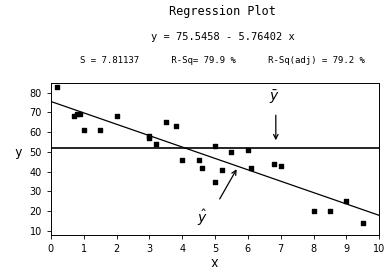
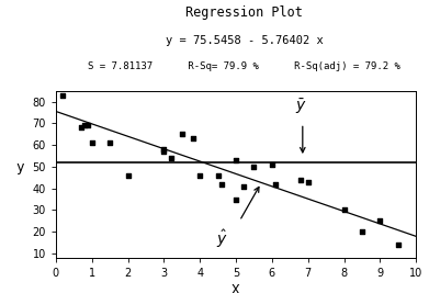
2: 68 -> 46
8: 20 -> 30
